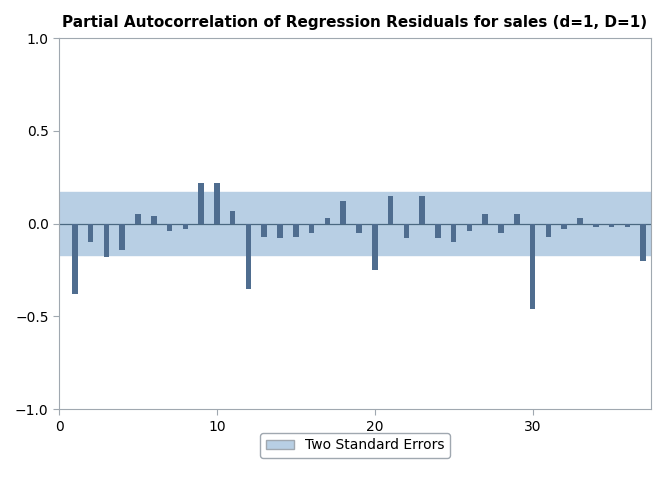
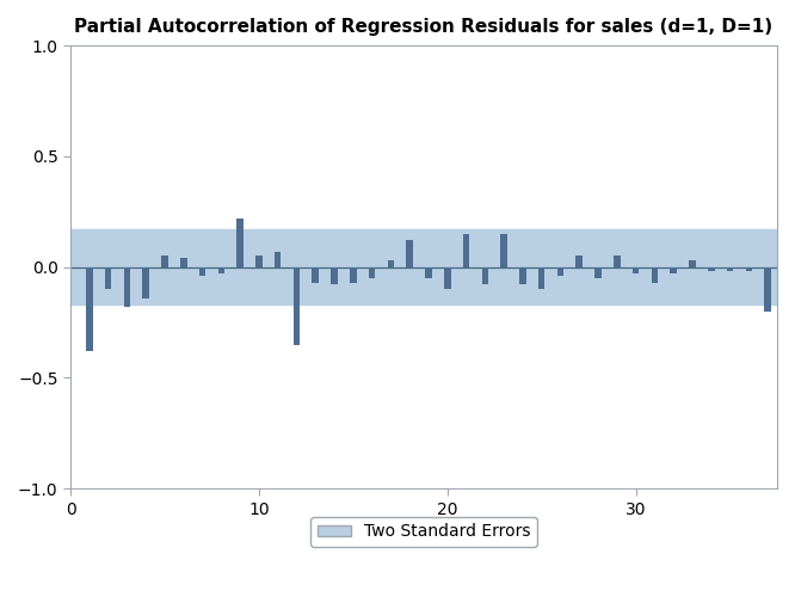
10: 0.22 -> 0.05
20: -0.25 -> -0.10
30: -0.46 -> -0.03
